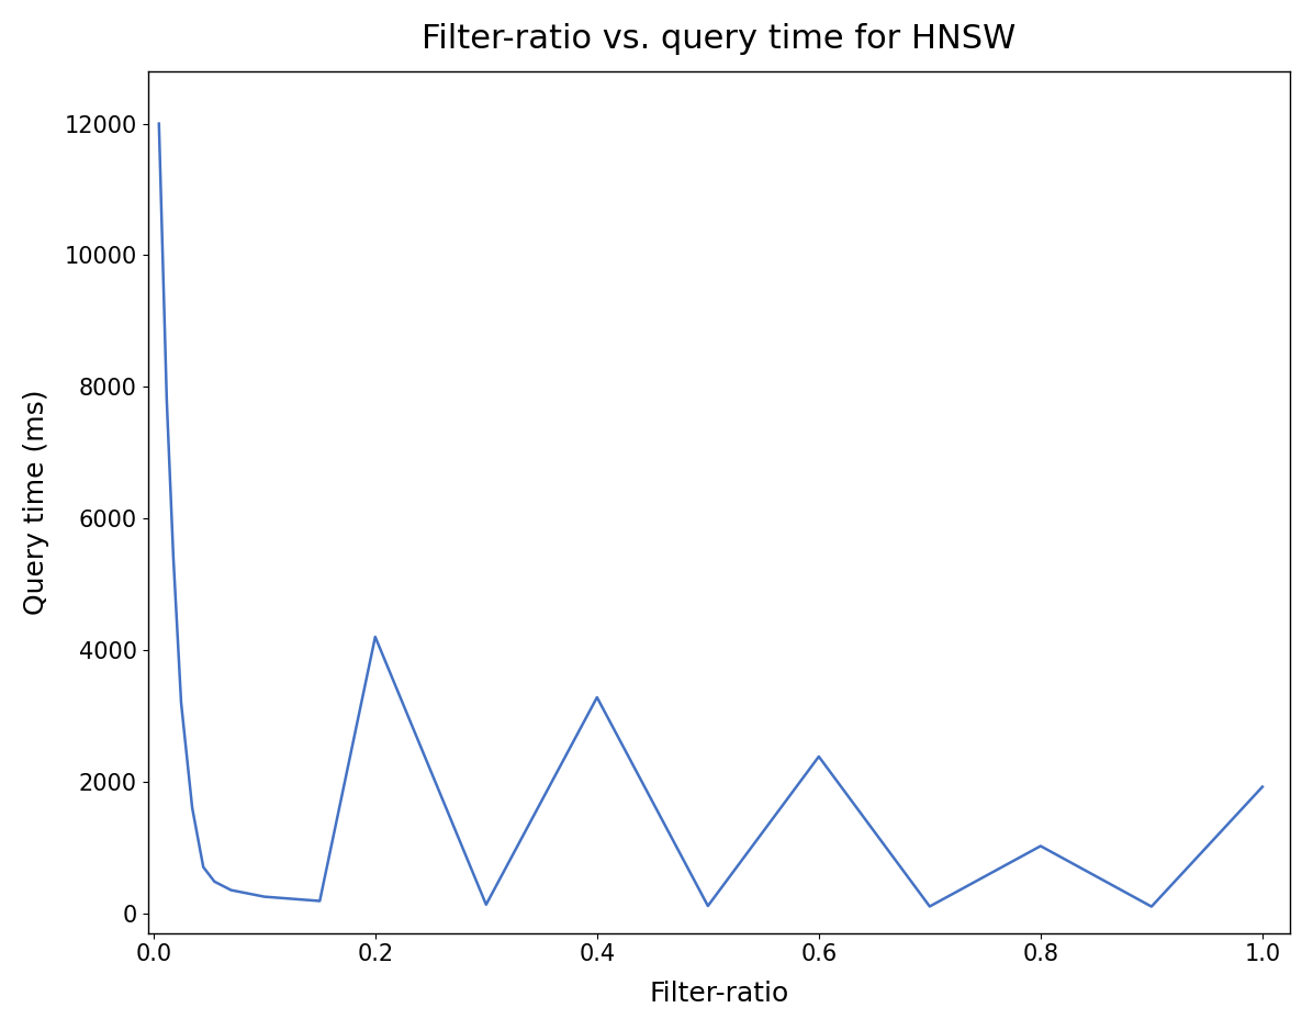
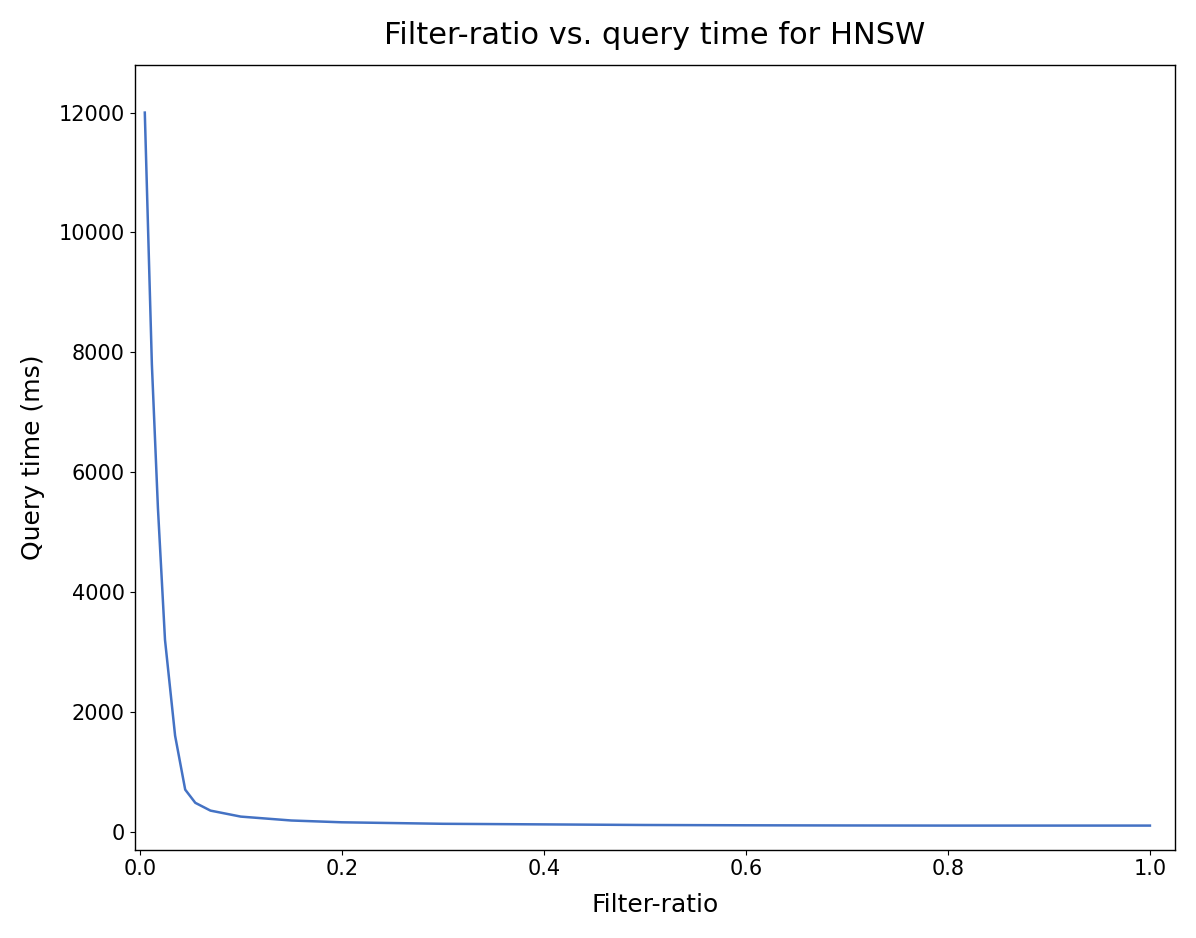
0.2: 4200 -> 160
0.4: 3280 -> 120
0.6: 2380 -> 100
0.8: 1020 -> 100
1.0: 1920 -> 100
